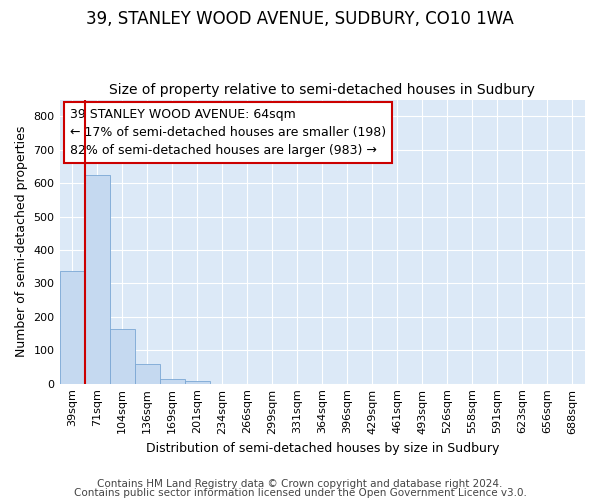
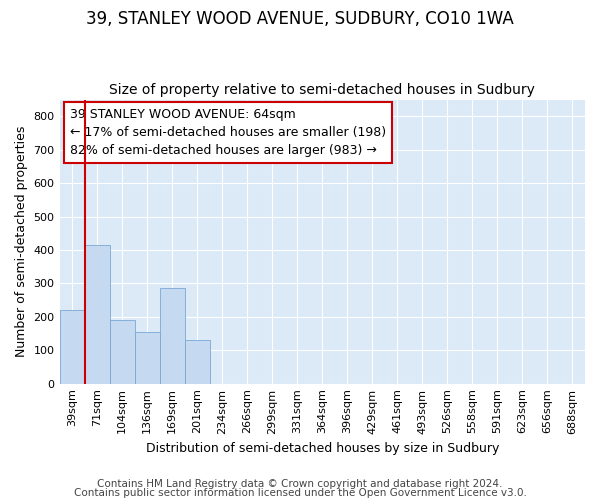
39sqm: 338 -> 220
71sqm: 625 -> 415
104sqm: 163 -> 190
136sqm: 60 -> 155
169sqm: 15 -> 285
201sqm: 8 -> 130
